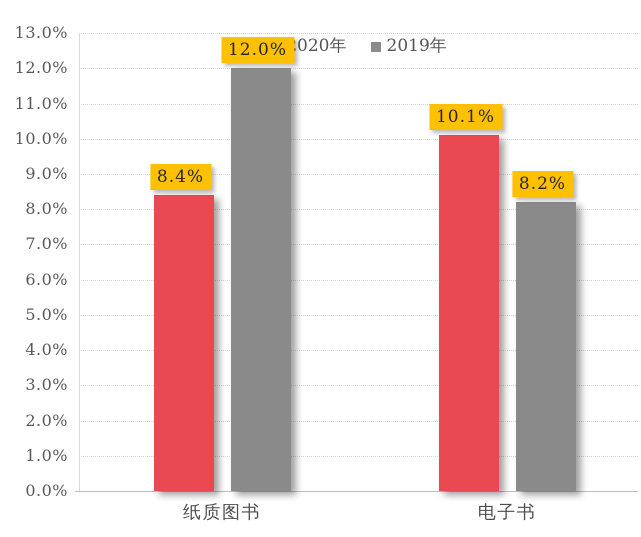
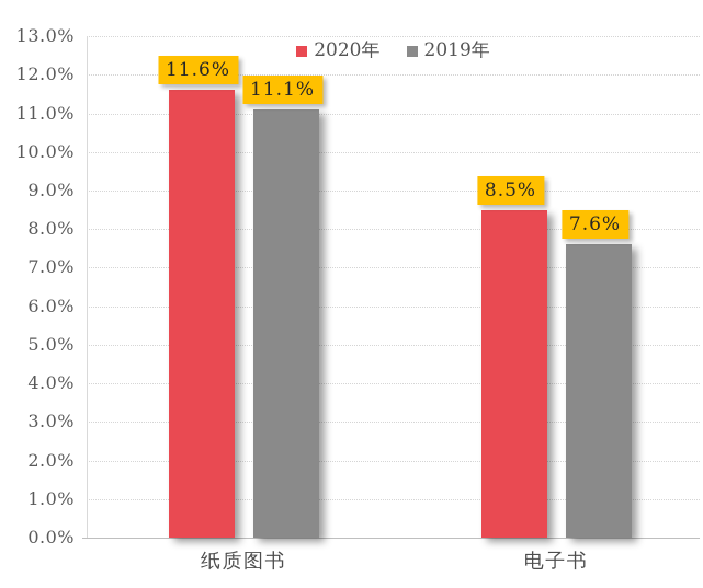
2020年/纸质图书: 8.4% -> 11.6%
2019年/纸质图书: 12.0% -> 11.1%
2020年/电子书: 10.1% -> 8.5%
2019年/电子书: 8.2% -> 7.6%
